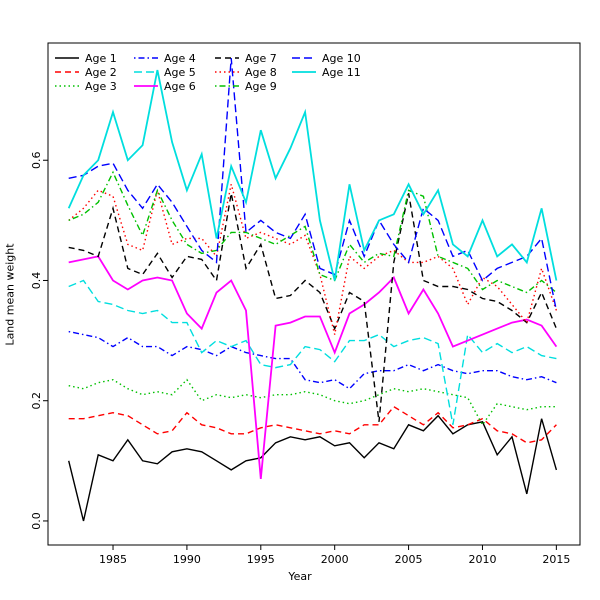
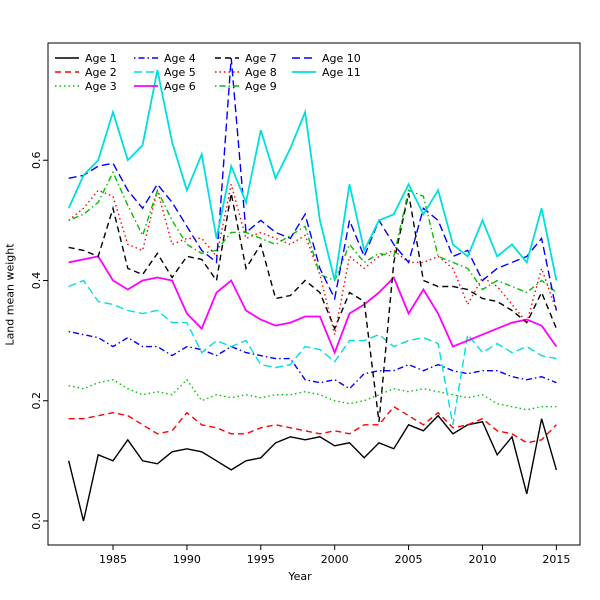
Age 6/1995: 0.07 -> 0.34
Age 10/2000: 0.41 -> 0.37
Age 3/2010: 0.16 -> 0.21
